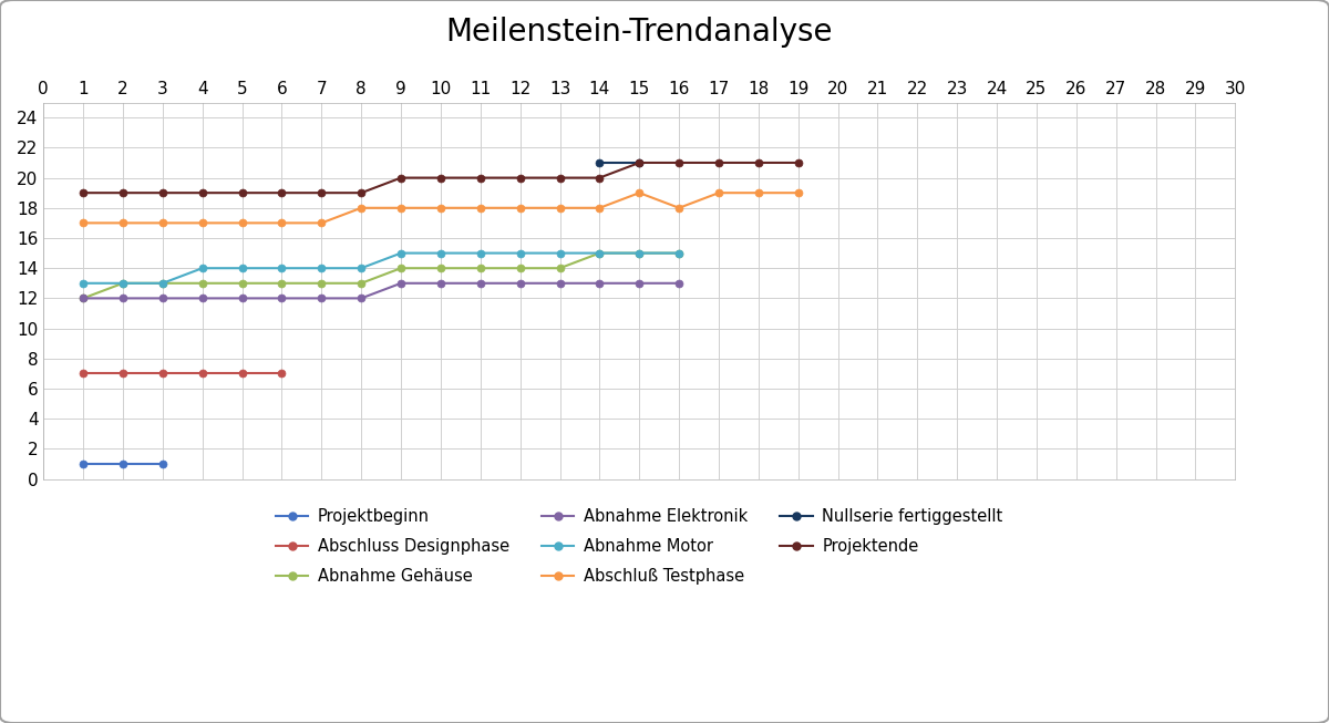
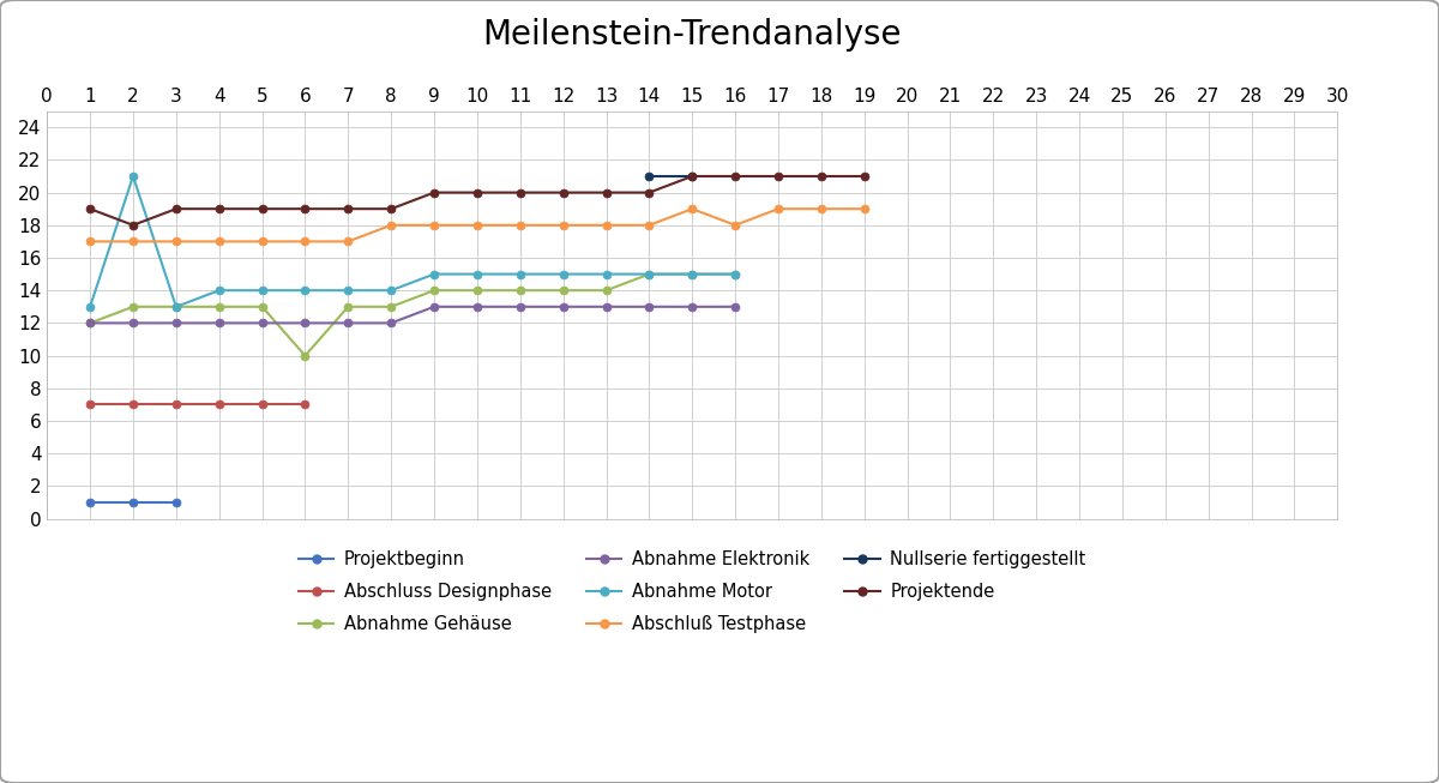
Abnahme Motor/2: 13 -> 21
Projektende/2: 19 -> 18
Abnahme Gehäuse/6: 13 -> 10
